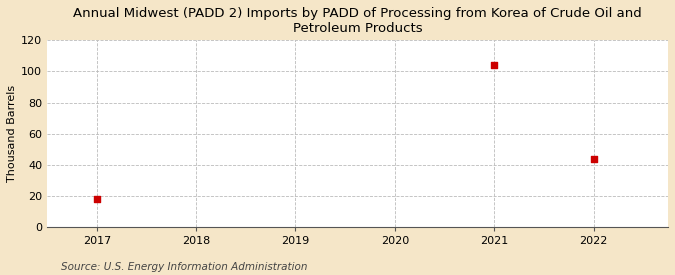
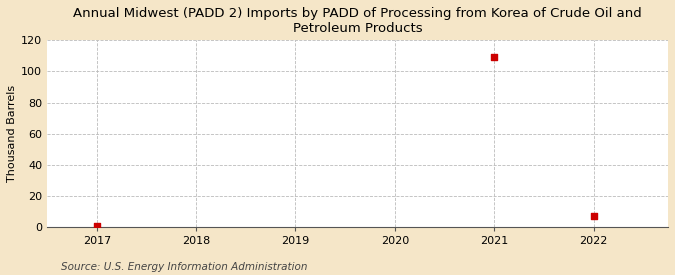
2017: 18 -> 0
2021: 104 -> 109
2022: 44 -> 7
